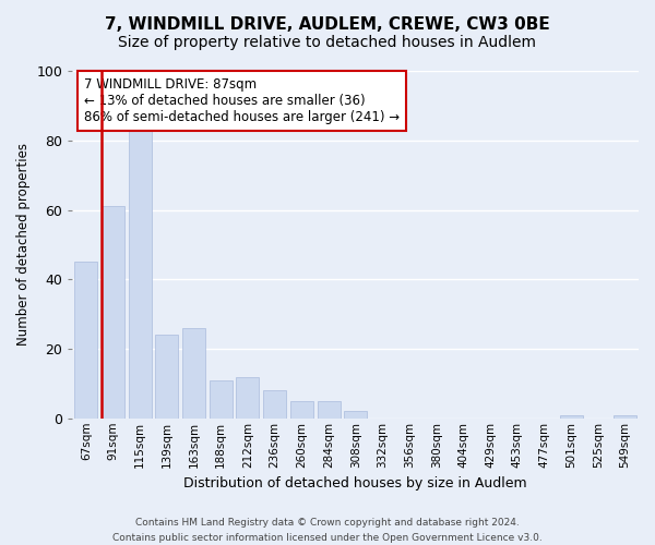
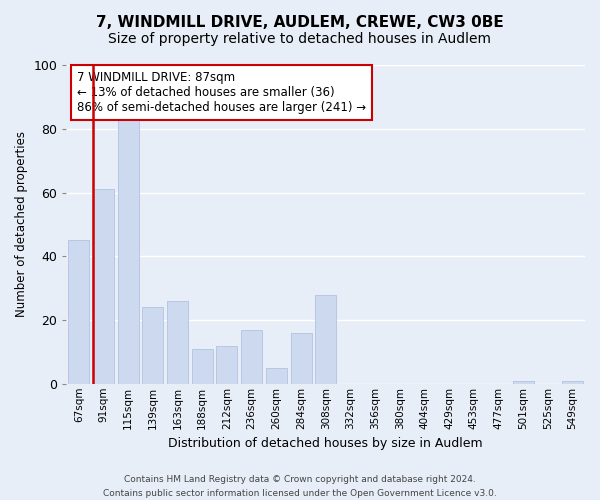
236sqm: 8 -> 17
284sqm: 5 -> 16
308sqm: 2 -> 28
